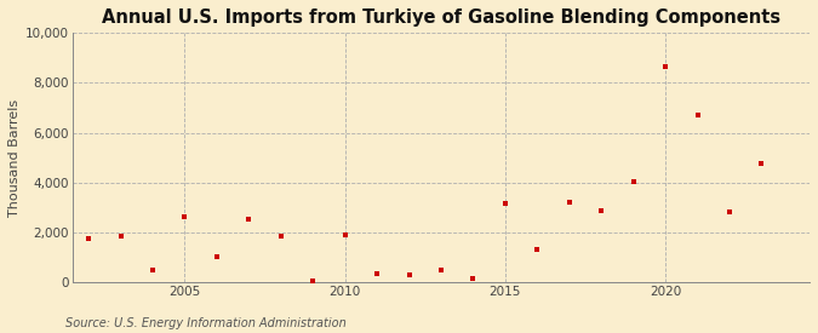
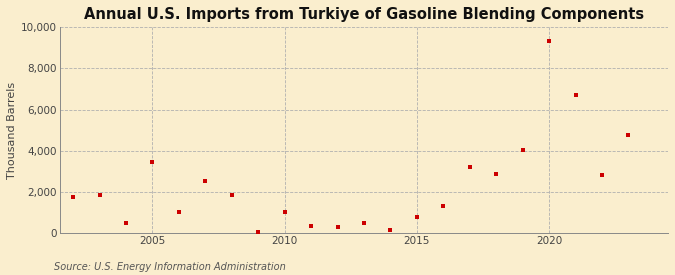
2005: 2,650 -> 3,450
2010: 1,900 -> 1,050
2015: 3,150 -> 800
2020: 8,650 -> 9,350
